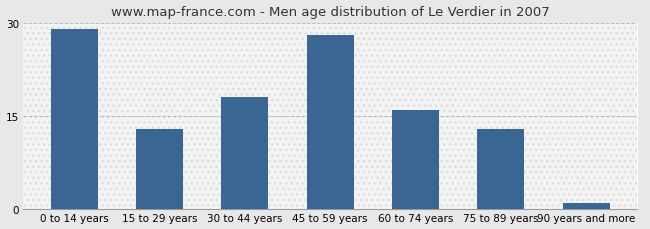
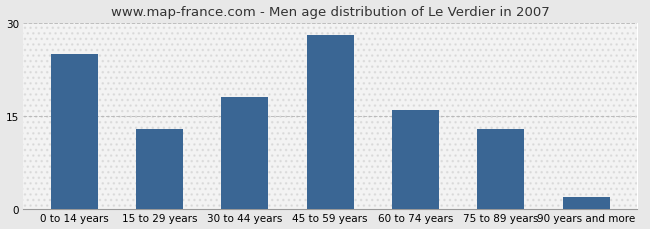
0 to 14 years: 29 -> 25
90 years and more: 1 -> 2
